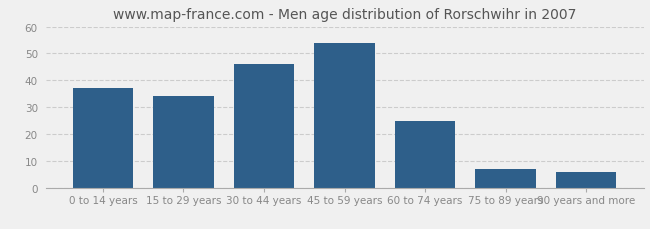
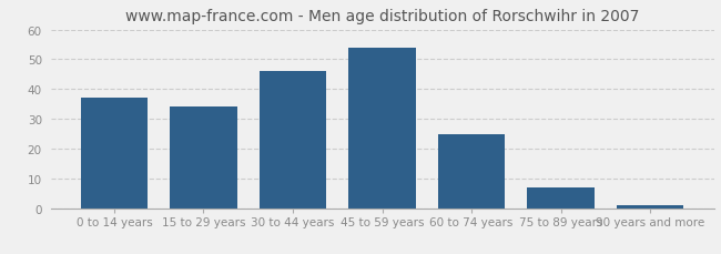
90 years and more: 6 -> 1
